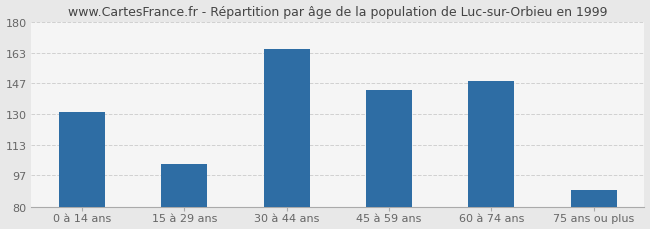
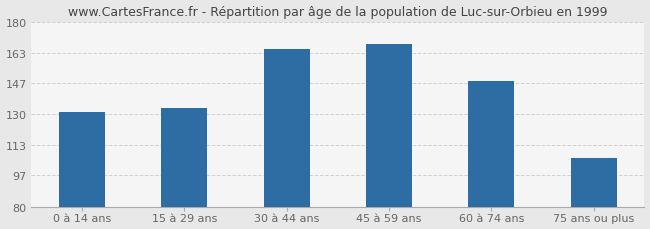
15 à 29 ans: 103 -> 133
45 à 59 ans: 143 -> 168
75 ans ou plus: 89 -> 106
